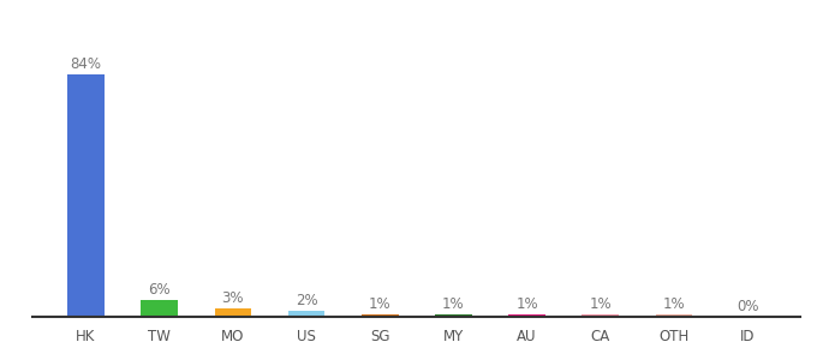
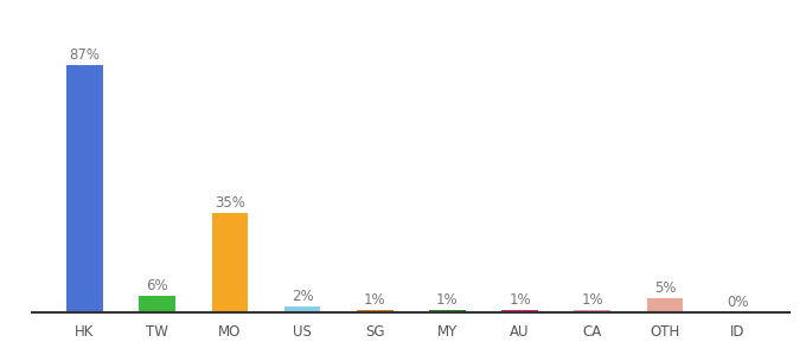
HK: 84% -> 87%
MO: 3% -> 35%
OTH: 1% -> 5%
